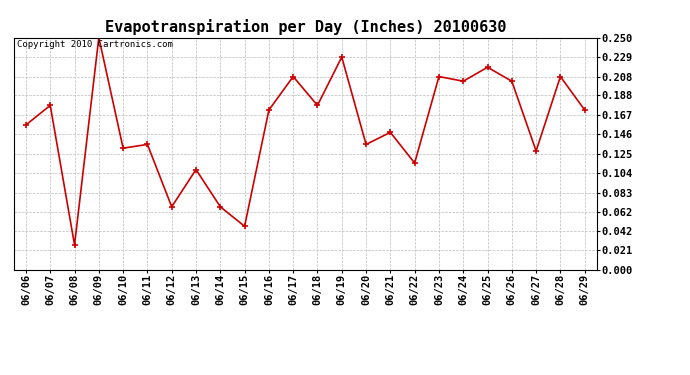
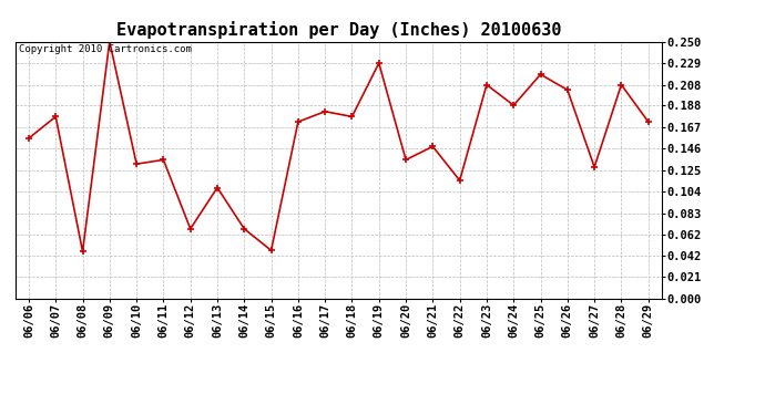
06/08: 0.027 -> 0.046
06/17: 0.208 -> 0.182
06/24: 0.203 -> 0.188
